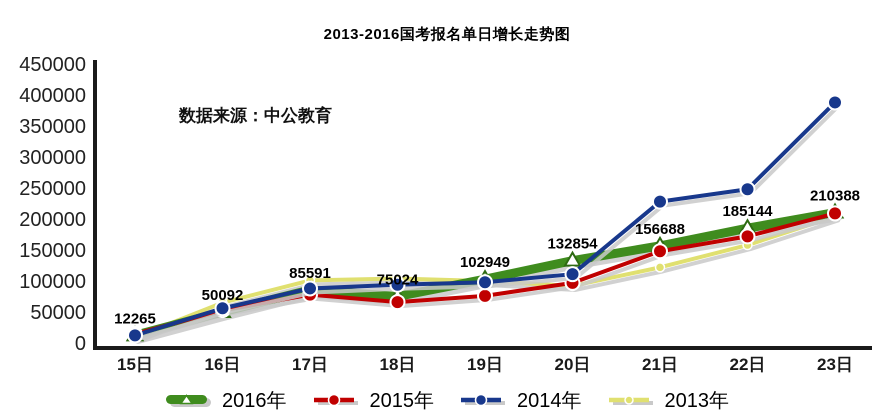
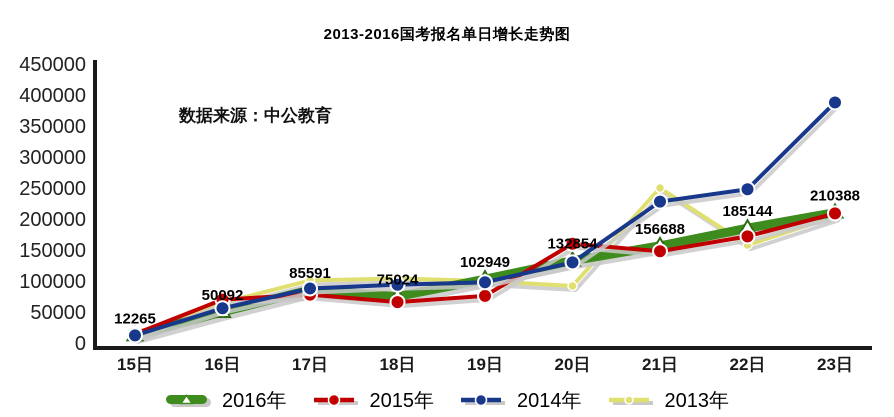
2015年/16日: 50000 -> 70000
2015年/20日: 100000 -> 160000
2014年/20日: 110000 -> 130000
2013年/21日: 120000 -> 250000
